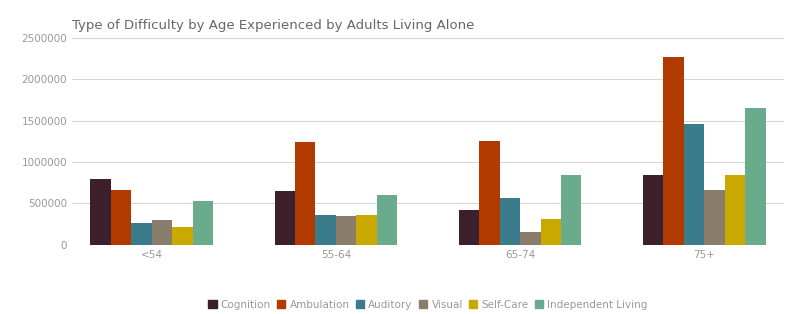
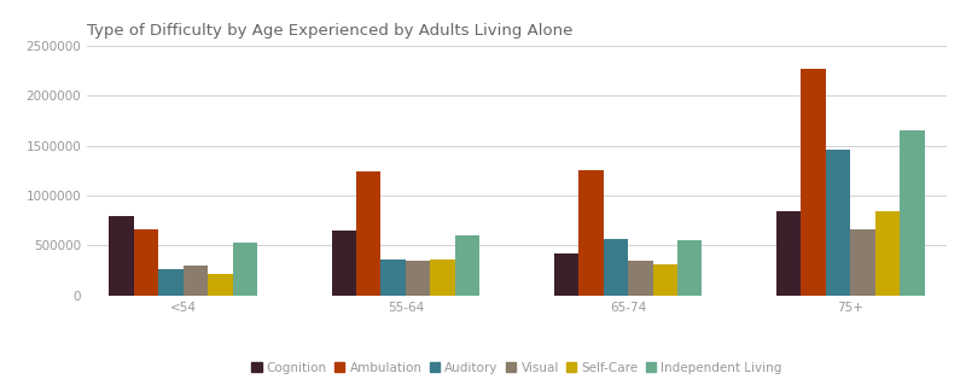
Visual/65-74: 160000 -> 350000
Independent Living/65-74: 840000 -> 550000
